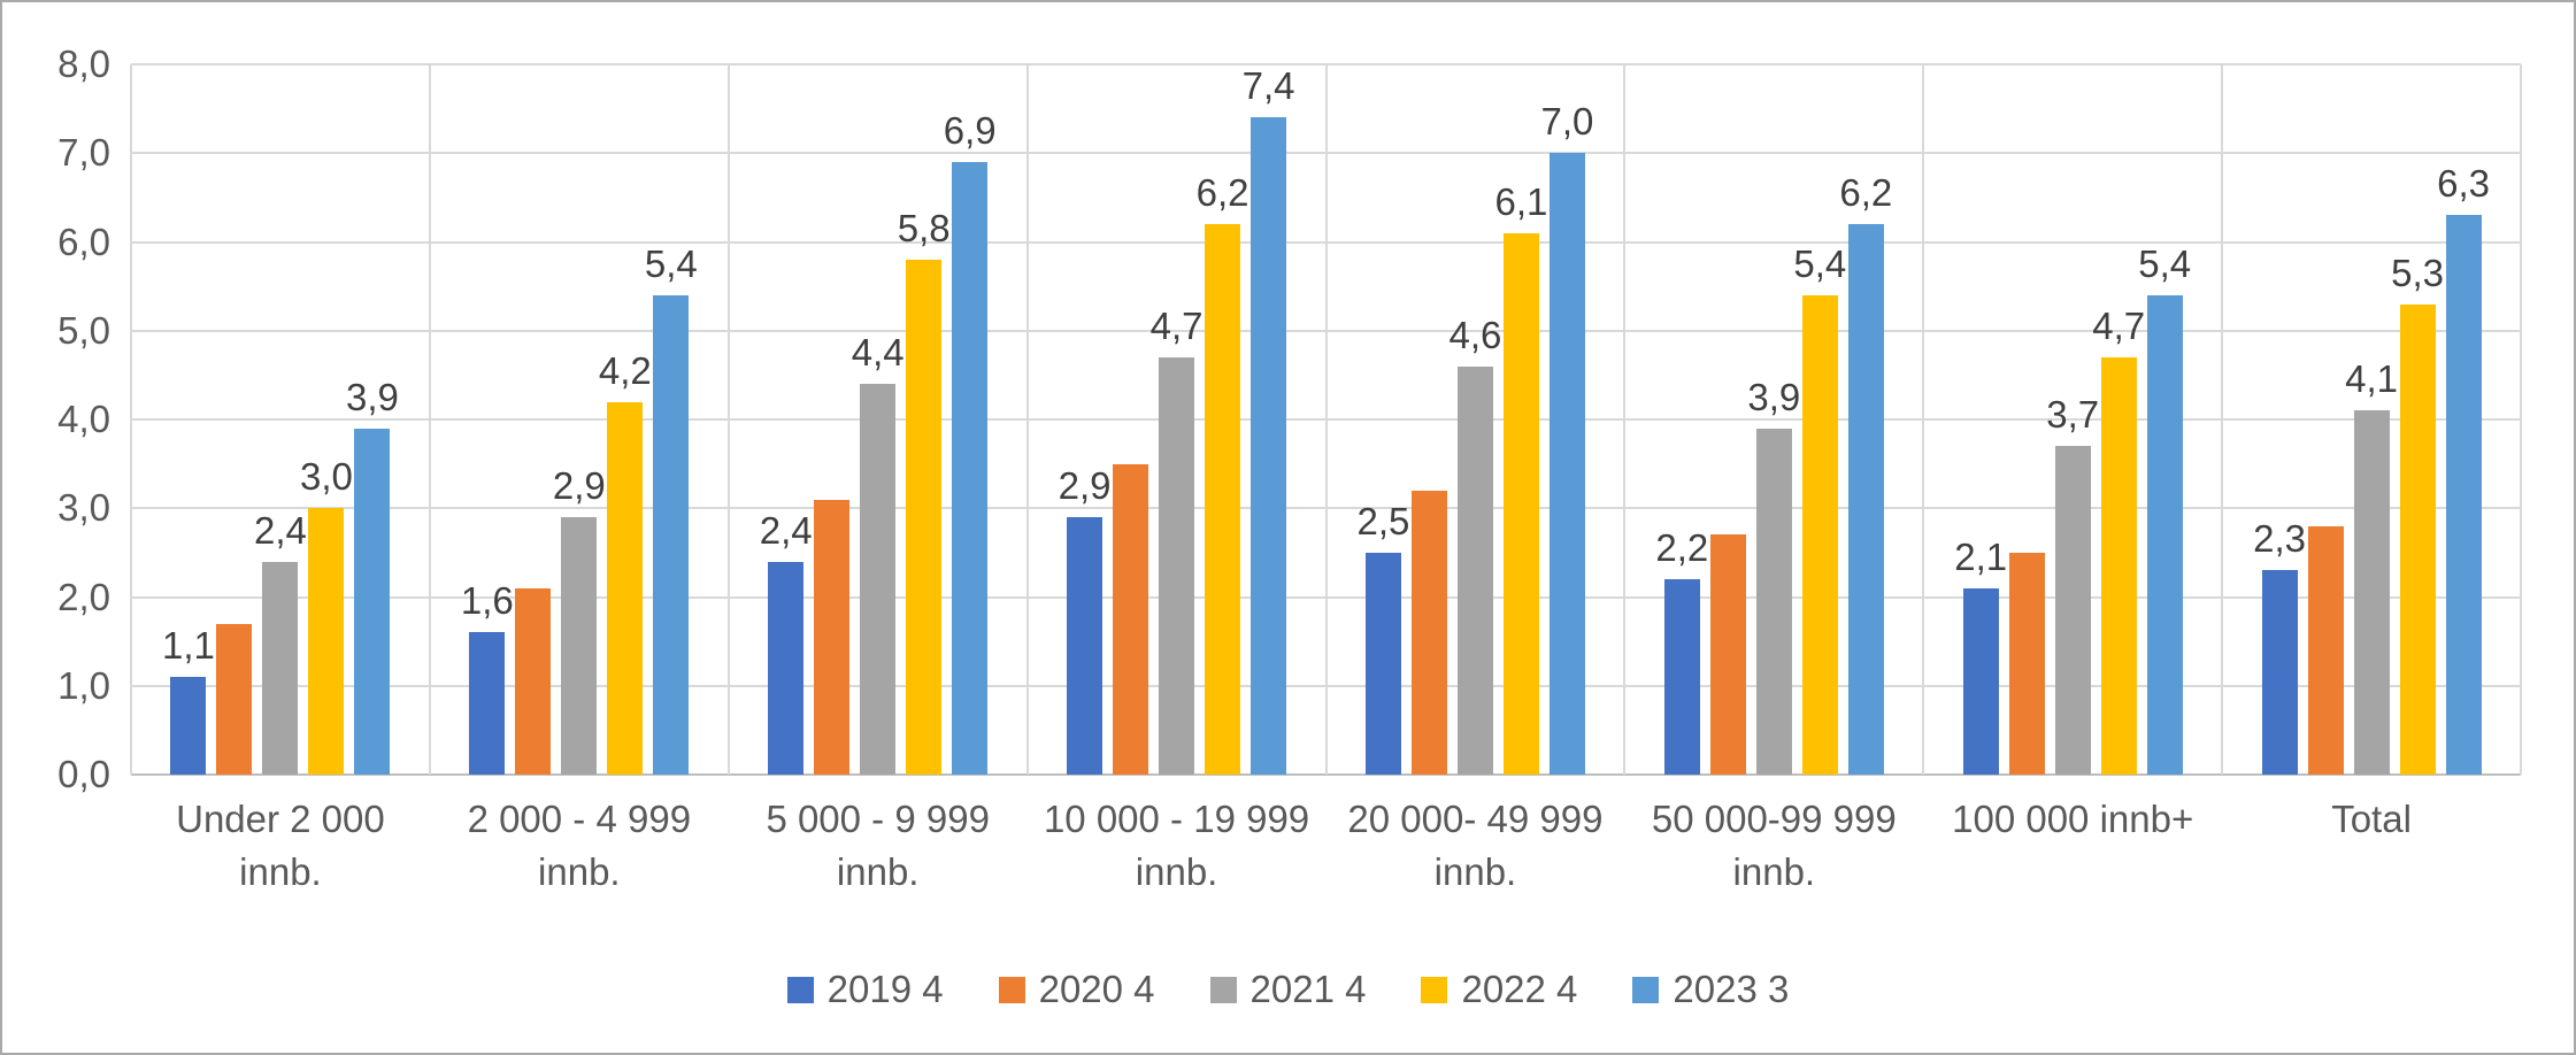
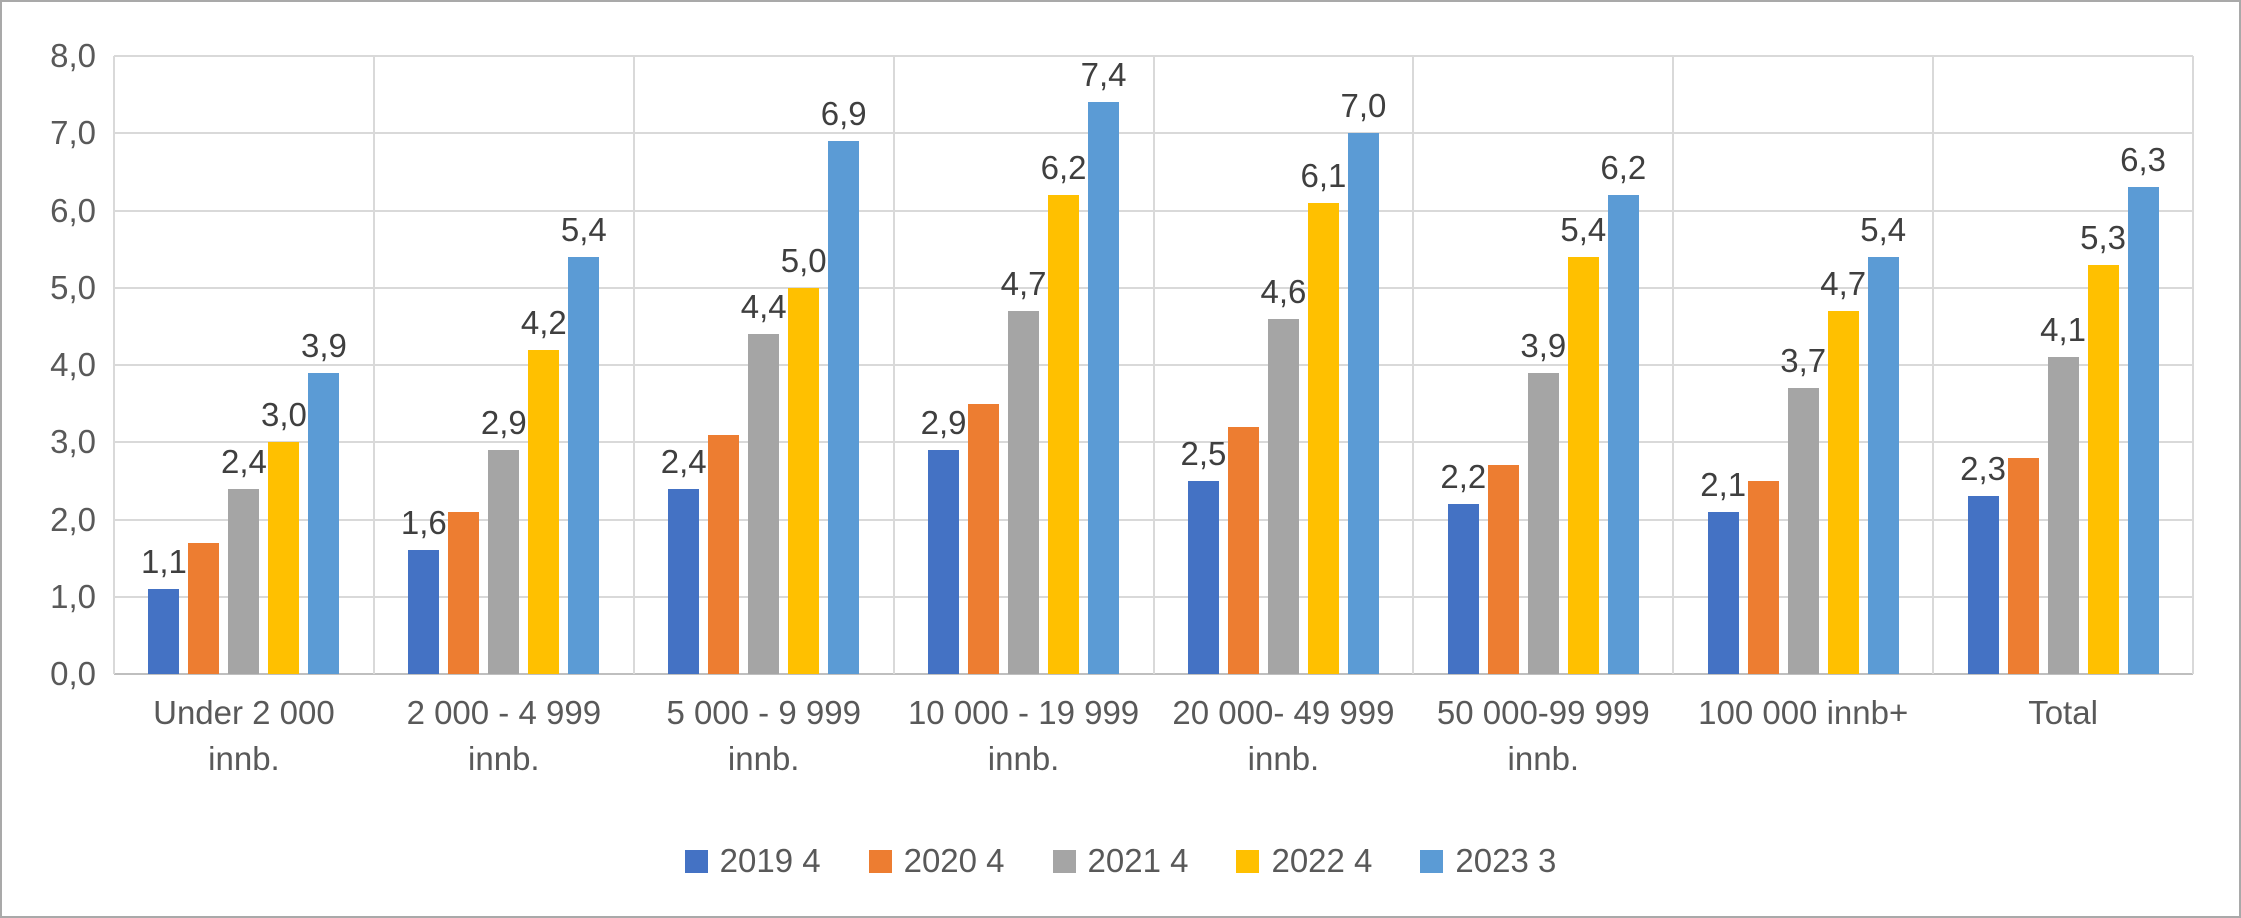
2022 4/5 000 - 9 999 innb.: 5,8 -> 5,0
